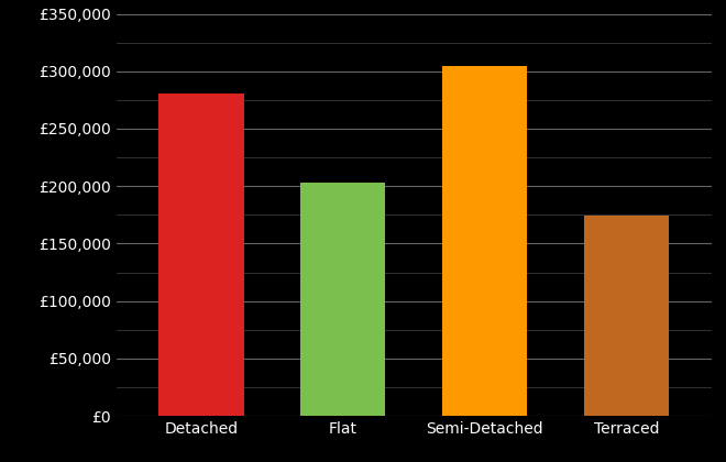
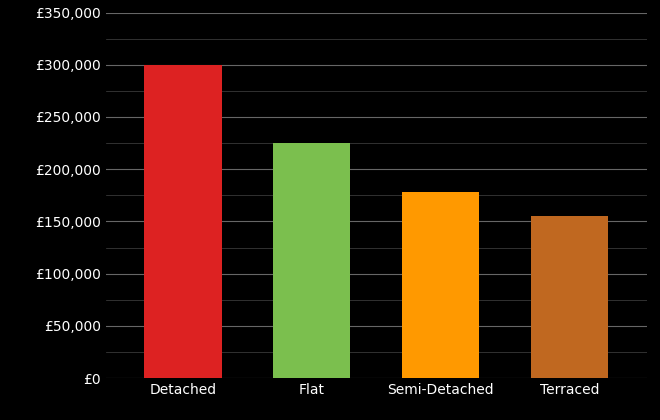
Detached: £281,000 -> £300,000
Flat: £203,000 -> £225,000
Semi-Detached: £305,000 -> £178,000
Terraced: £174,000 -> £155,000
